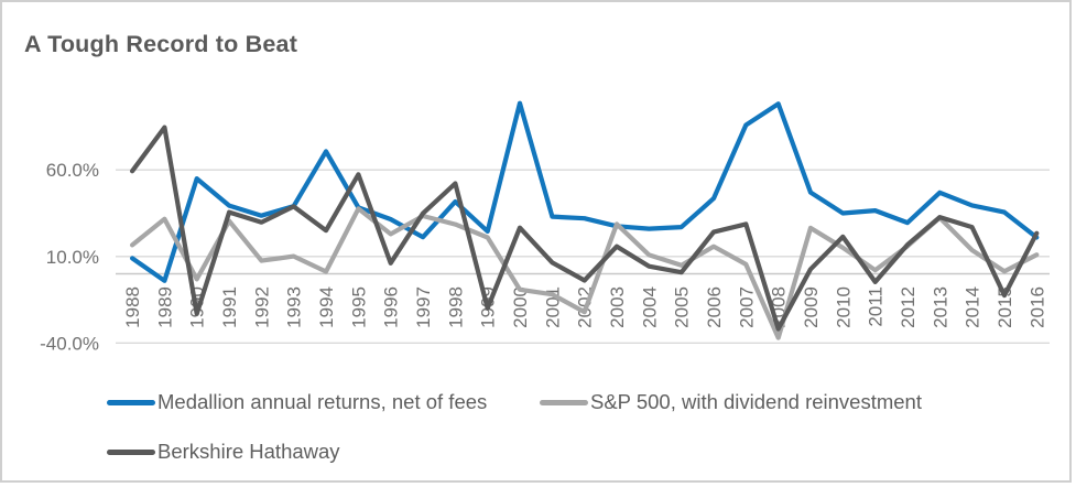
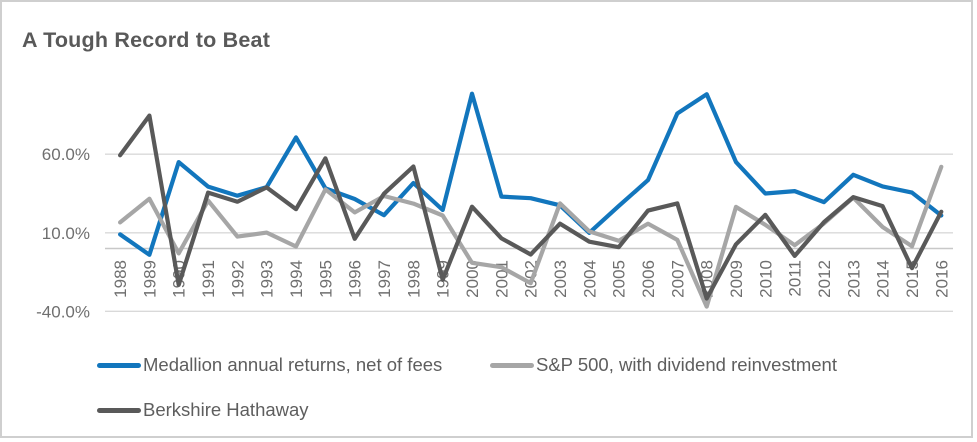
Medallion annual returns, net of fees/2004: 26% -> 10%
Medallion annual returns, net of fees/2009: 47% -> 55%
S&P 500, with dividend reinvestment/2016: 11% -> 52%
